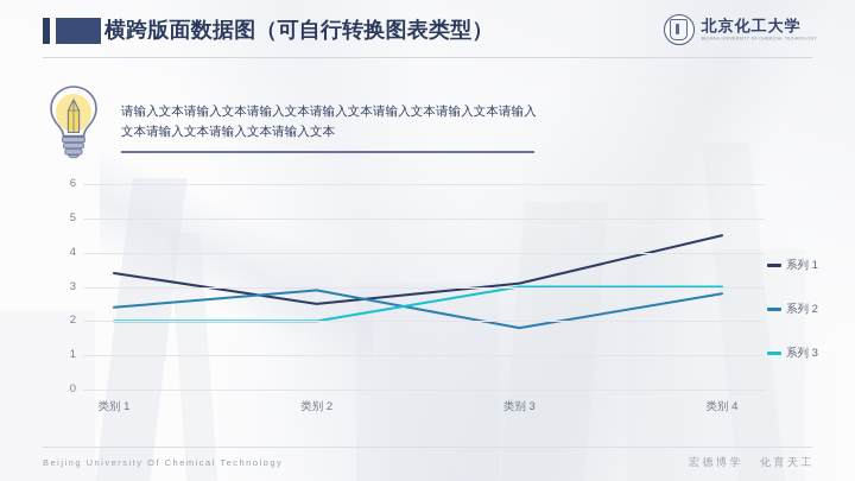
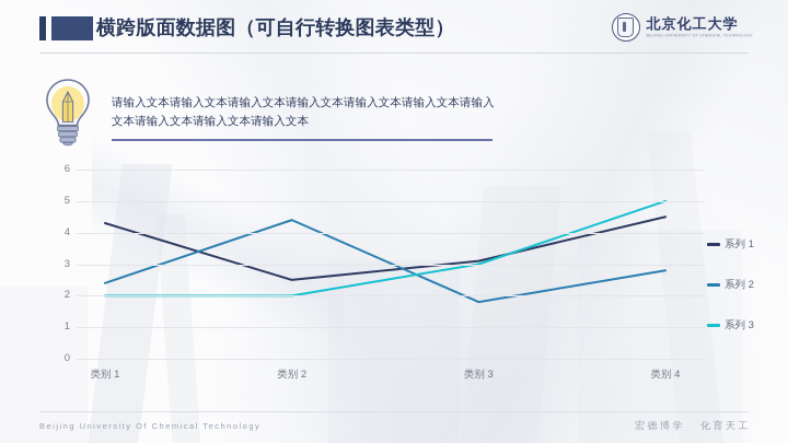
系列 1/类别 1: 3.4 -> 4.3
系列 2/类别 2: 2.9 -> 4.4
系列 3/类别 4: 3 -> 5
